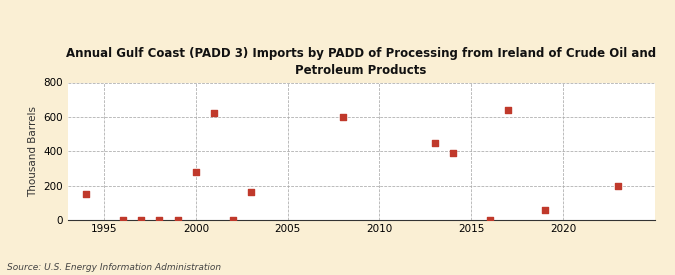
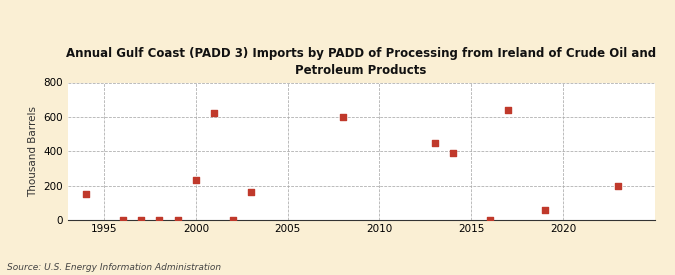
2000: 280 -> 230
